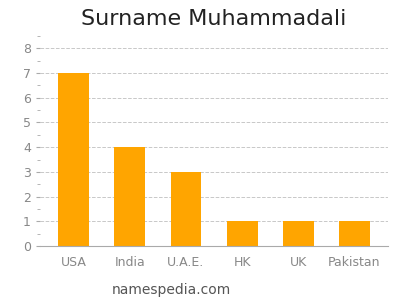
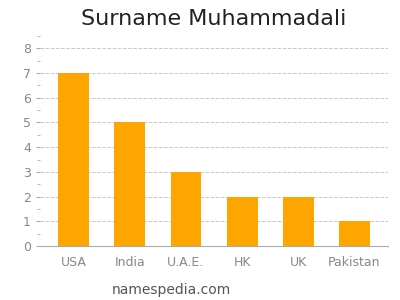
India: 4 -> 5
HK: 1 -> 2
UK: 1 -> 2
